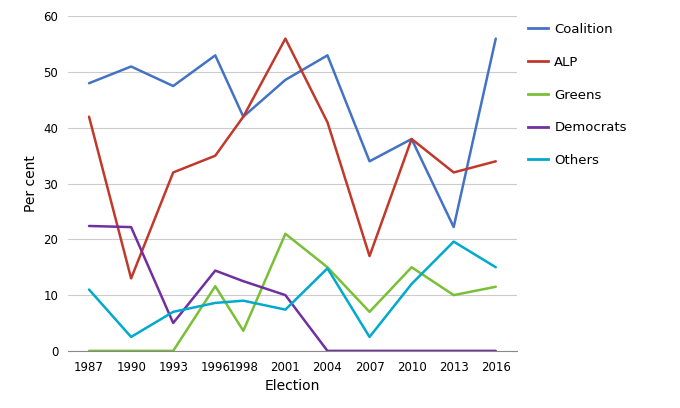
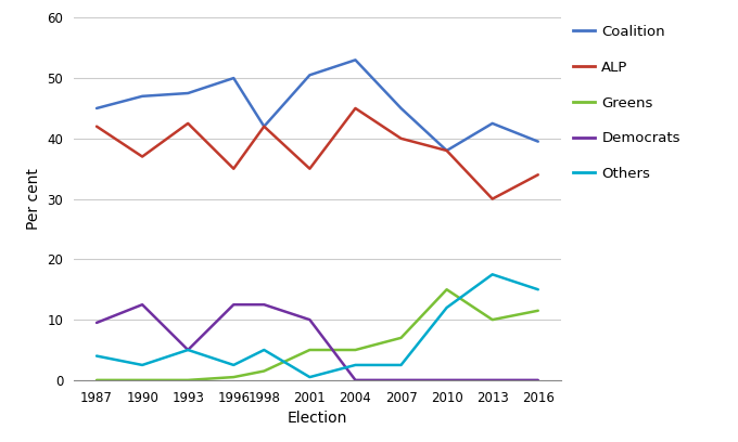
Coalition/1987: 48.0 -> 45.0
Democrats/1987: 22.4 -> 9.5
Others/1987: 11.0 -> 4.0
Coalition/1990: 51.0 -> 47.0
ALP/1990: 13.0 -> 37.0
Democrats/1990: 22.2 -> 12.5
ALP/1993: 32.0 -> 42.5
Others/1993: 7.0 -> 5.0
Coalition/1996: 53.0 -> 50.0
Greens/1996: 11.6 -> 0.5
Democrats/1996: 14.4 -> 12.5
Others/1996: 8.6 -> 2.5
Greens/1998: 3.6 -> 1.5
Others/1998: 9.0 -> 5.0
Coalition/2001: 48.6 -> 50.5
ALP/2001: 56.0 -> 35.0
Greens/2001: 21.0 -> 5.0
Others/2001: 7.4 -> 0.5
ALP/2004: 41.0 -> 45.0
Greens/2004: 15.0 -> 5.0
Others/2004: 14.8 -> 2.5
Coalition/2007: 34.0 -> 45.0
ALP/2007: 17.0 -> 40.0
Coalition/2013: 22.2 -> 42.5
ALP/2013: 32.0 -> 30.0
Others/2013: 19.6 -> 17.5
Coalition/2016: 56.0 -> 39.5
